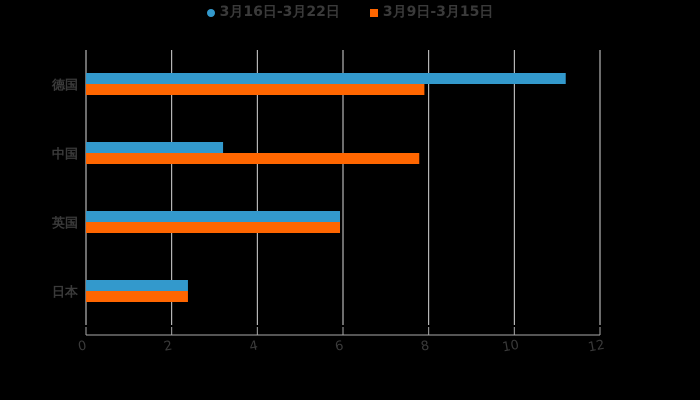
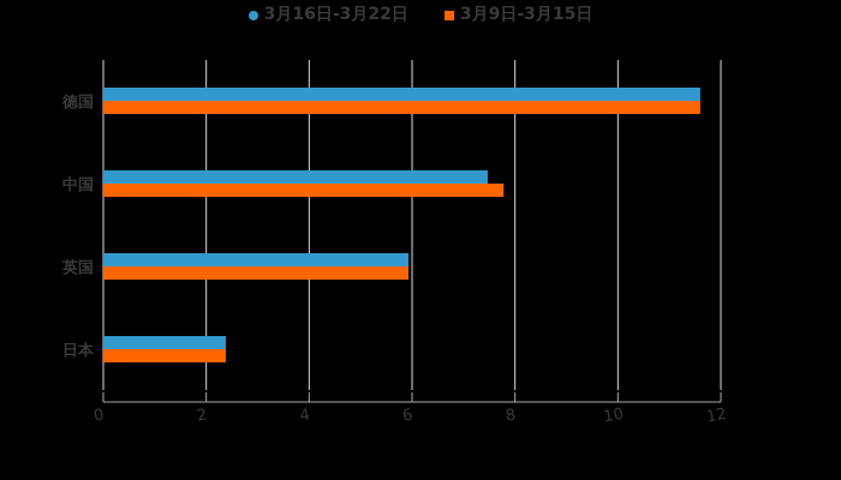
3月16日-3月22日/德国: 11.2 -> 11.6
3月9日-3月15日/德国: 7.9 -> 11.6
3月16日-3月22日/中国: 3.2 -> 7.5
